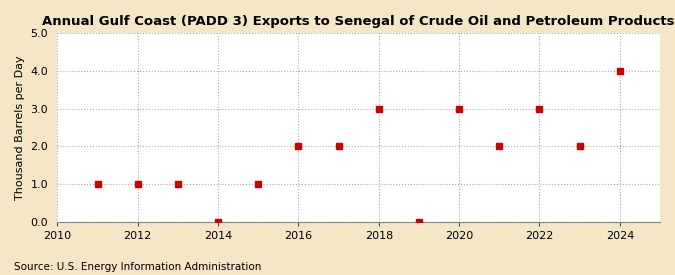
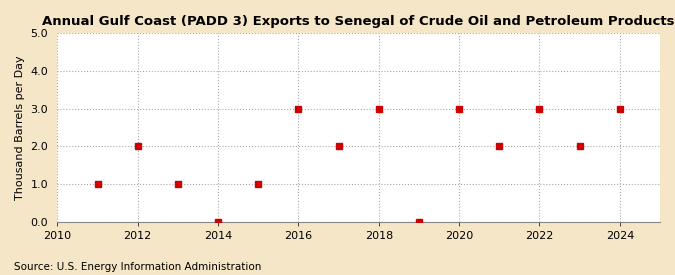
2012: 1 -> 2
2016: 2 -> 3
2024: 4 -> 3
